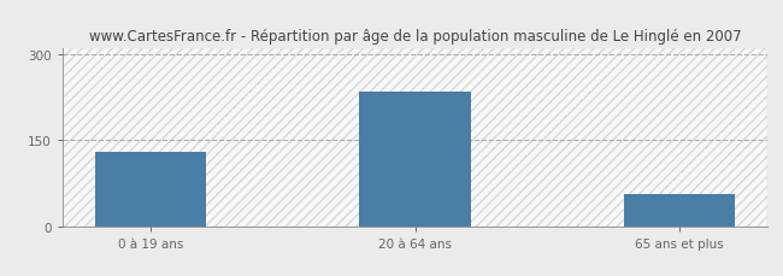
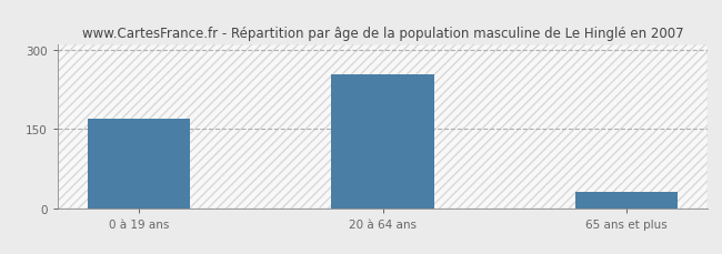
0 à 19 ans: 130 -> 170
20 à 64 ans: 235 -> 255
65 ans et plus: 55 -> 30
